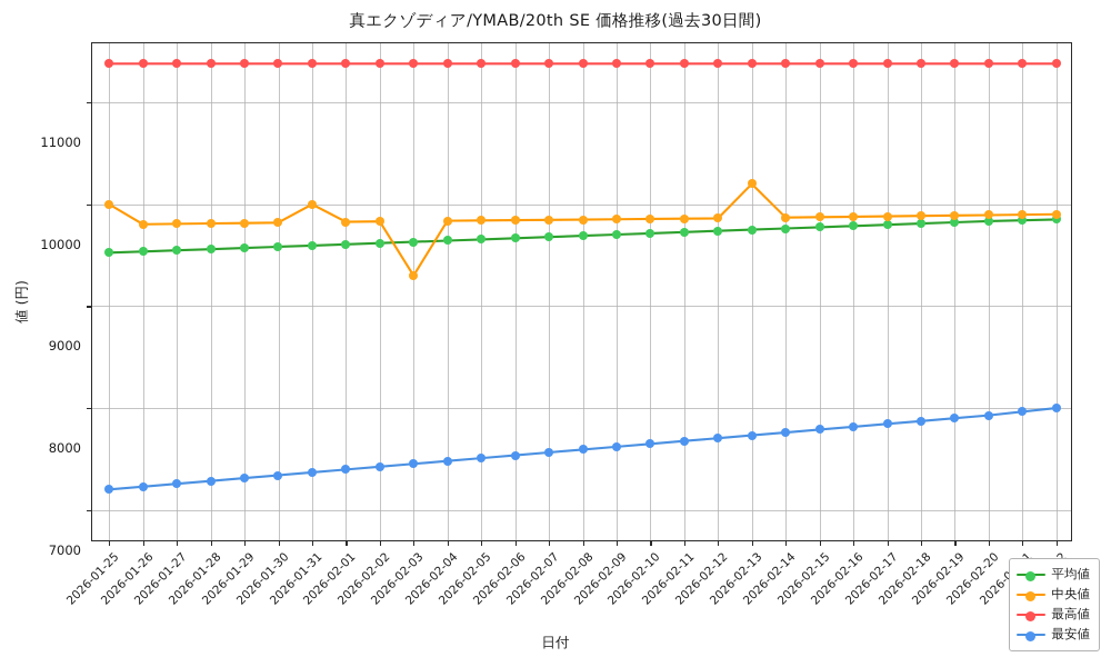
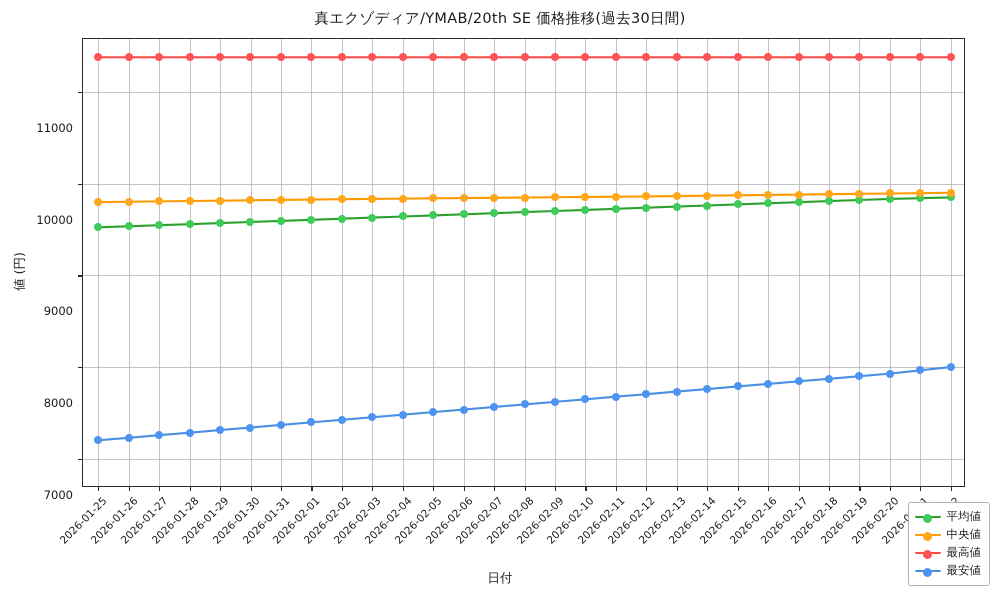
中央値/2026-01-25: 10000 -> 9800
中央値/2026-01-31: 10000 -> 9800
中央値/2026-02-03: 9300 -> 9800
中央値/2026-02-13: 10200 -> 9900
